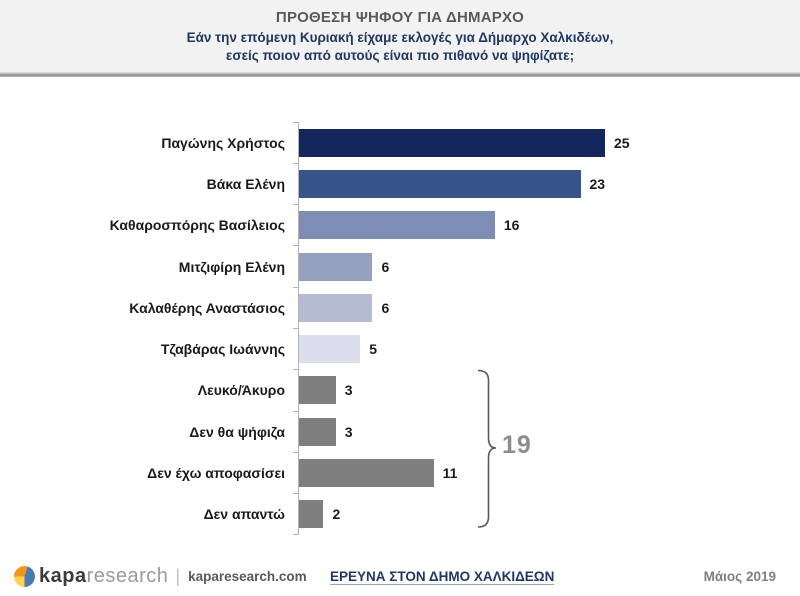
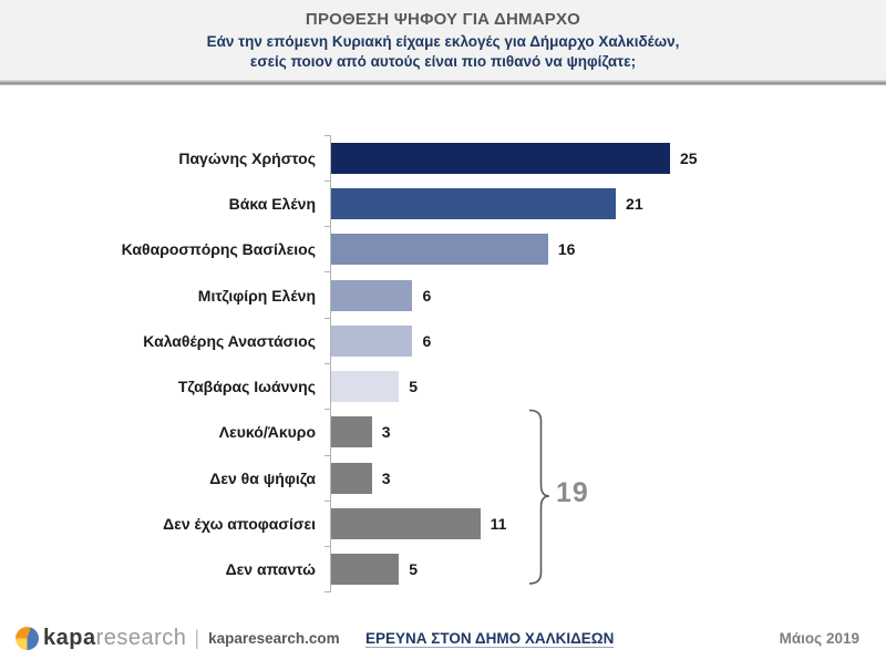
Βάκα Ελένη: 23 -> 21
Δεν απαντώ: 2 -> 5
